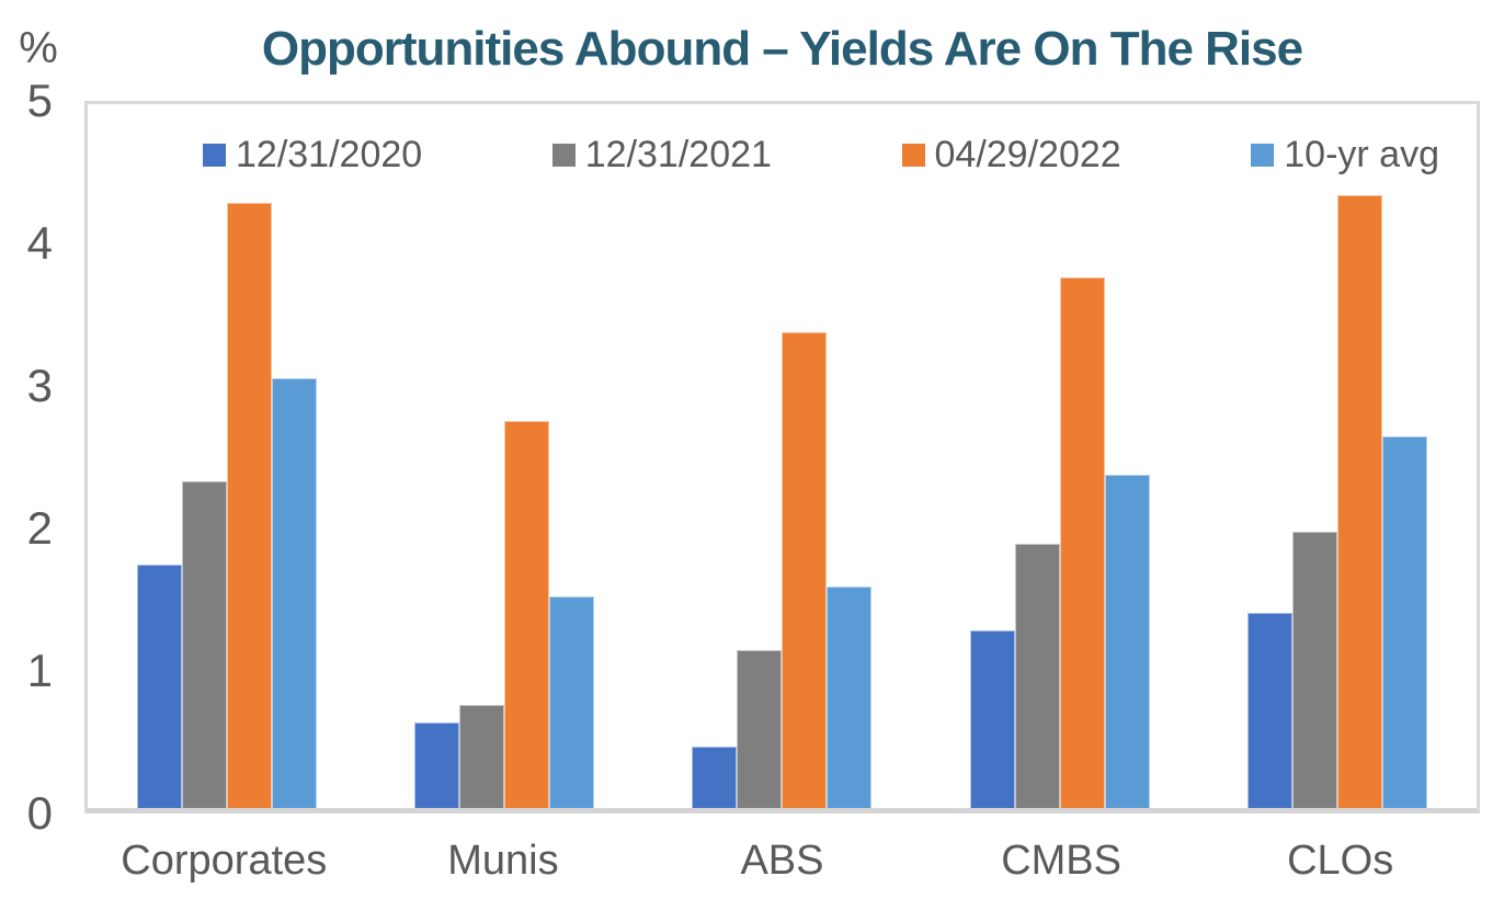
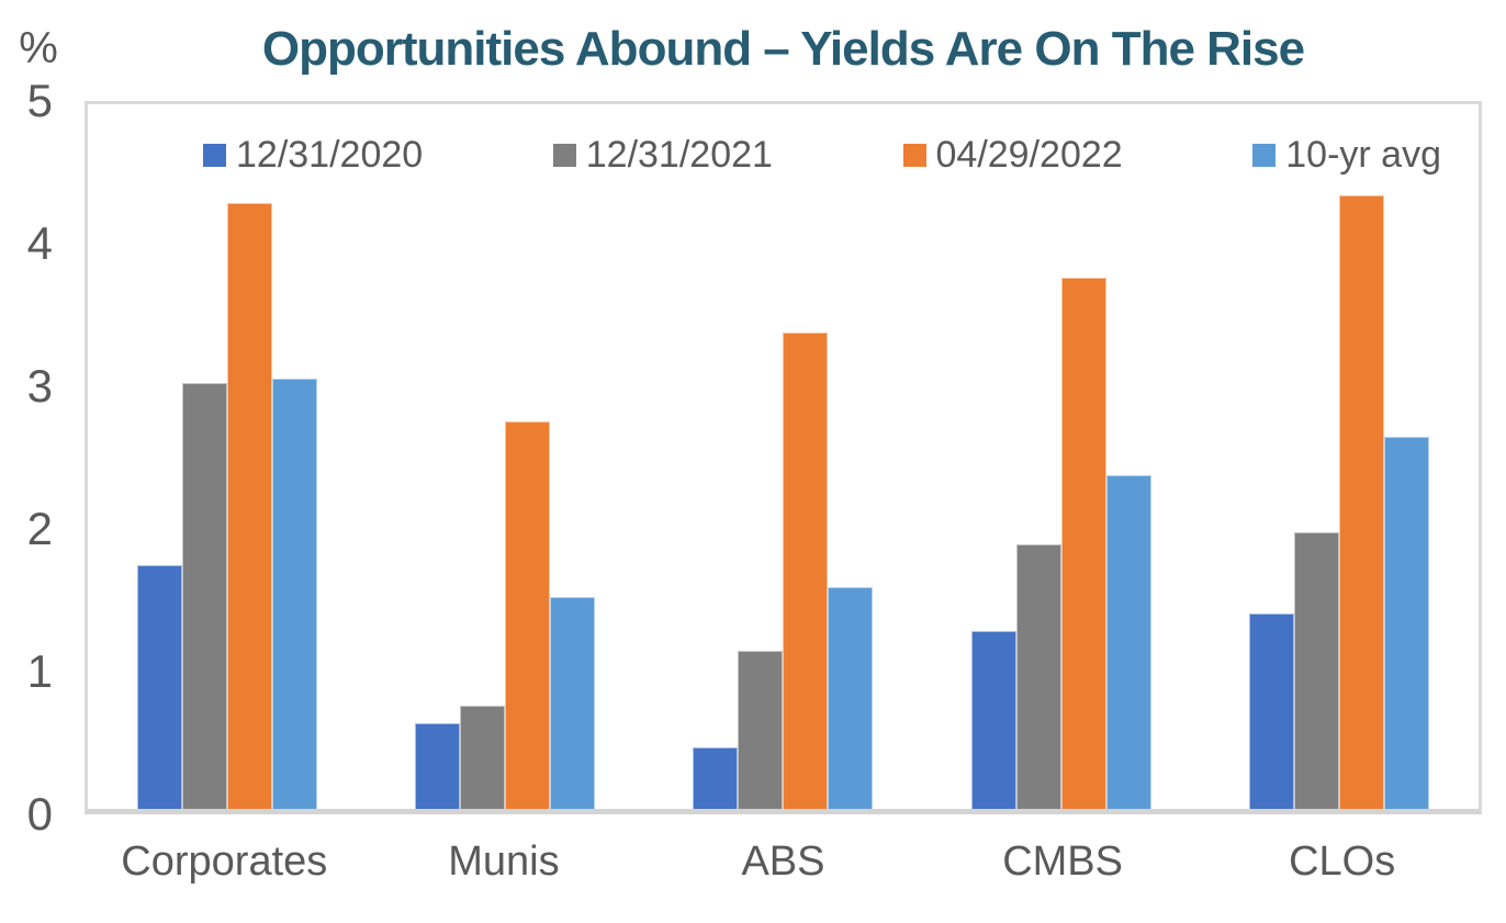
12/31/2021/Corporates: 2.32 -> 3.02
